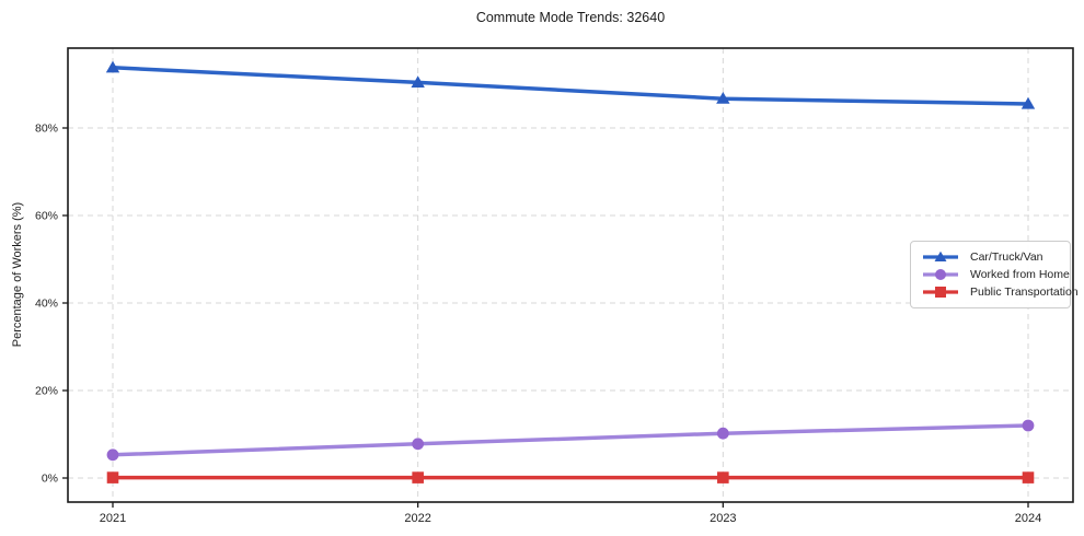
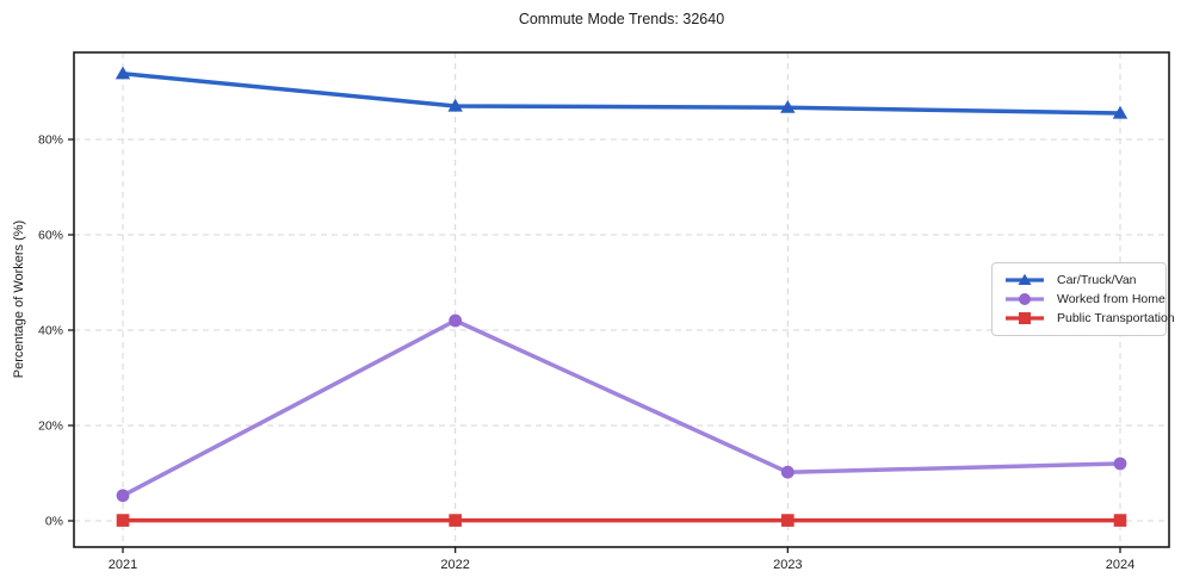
Car/Truck/Van/2022: 90% -> 87%
Worked from Home/2022: 8% -> 42%
